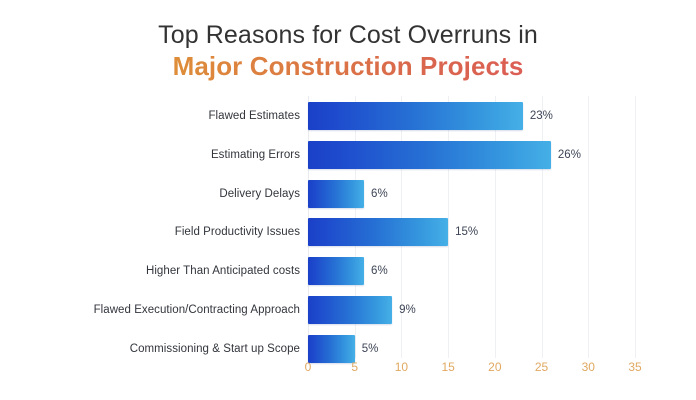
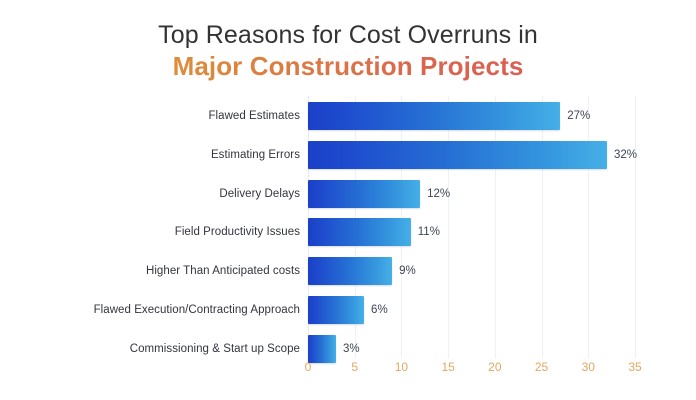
Flawed Estimates: 23% -> 27%
Estimating Errors: 26% -> 32%
Delivery Delays: 6% -> 12%
Field Productivity Issues: 15% -> 11%
Higher Than Anticipated costs: 6% -> 9%
Flawed Execution/Contracting Approach: 9% -> 6%
Commissioning & Start up Scope: 5% -> 3%
